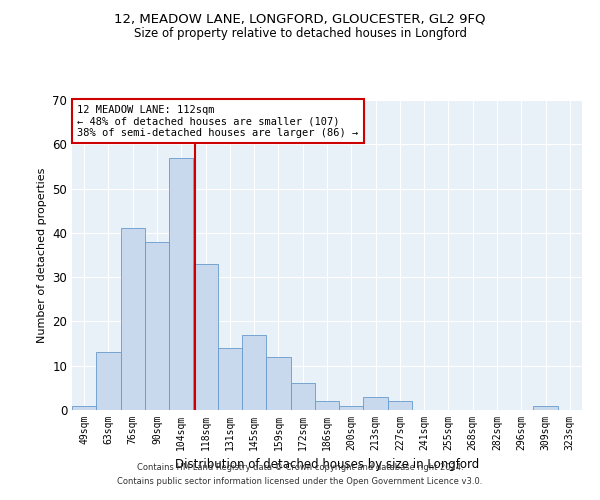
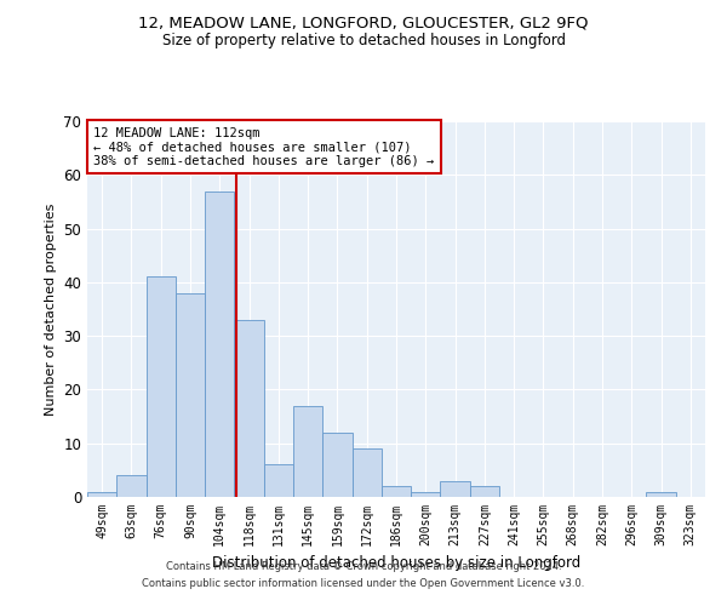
63sqm: 13 -> 4
131sqm: 14 -> 6
172sqm: 6 -> 9
